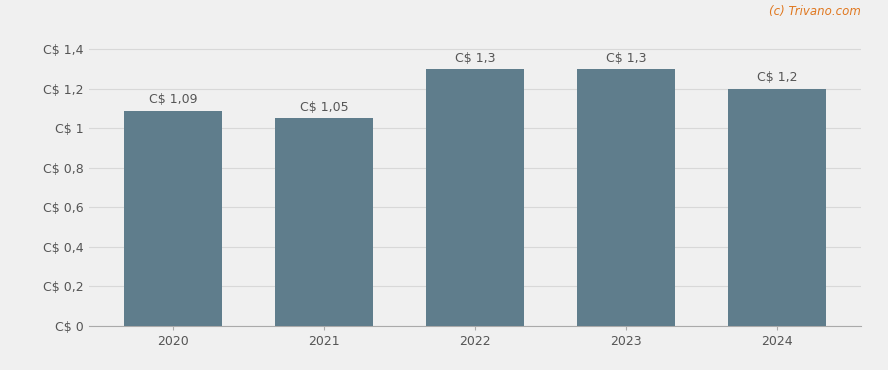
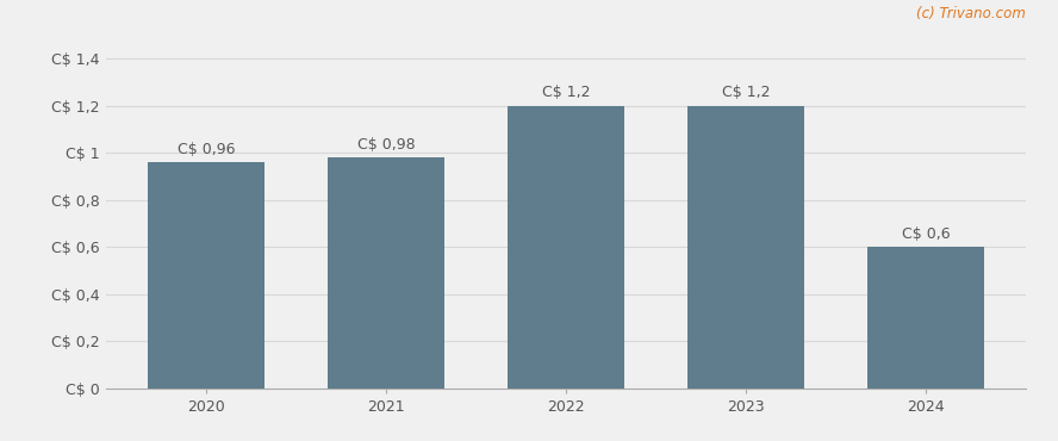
2020: 1,09 -> 0,96
2021: 1,05 -> 0,98
2022: 1,3 -> 1,2
2023: 1,3 -> 1,2
2024: 1,2 -> 0,6
